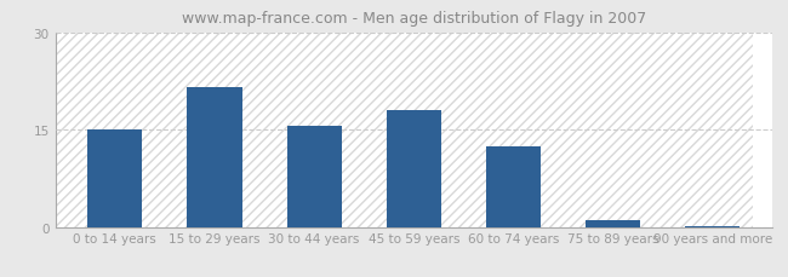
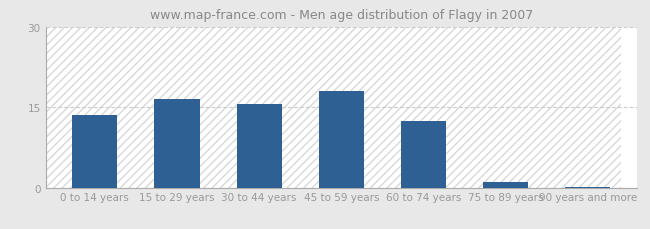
0 to 14 years: 15.0 -> 13.5
15 to 29 years: 21.6 -> 16.5
